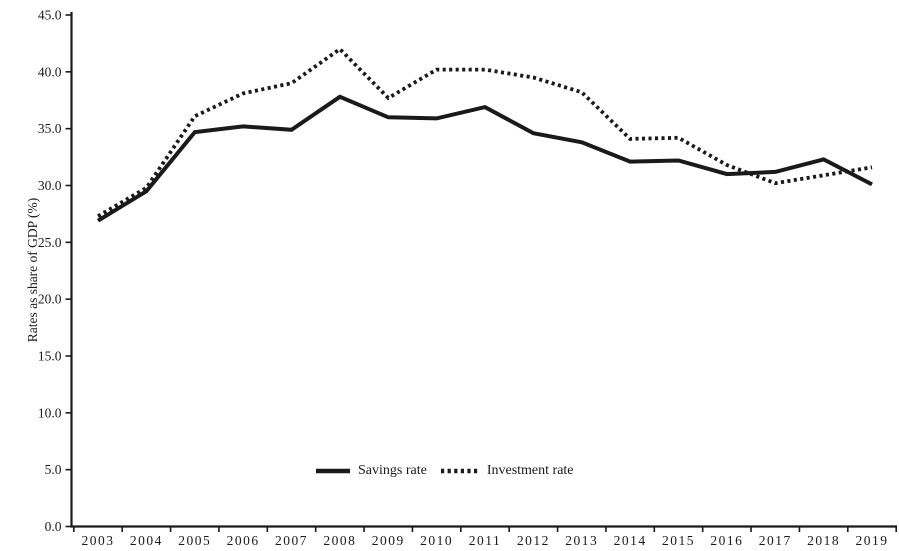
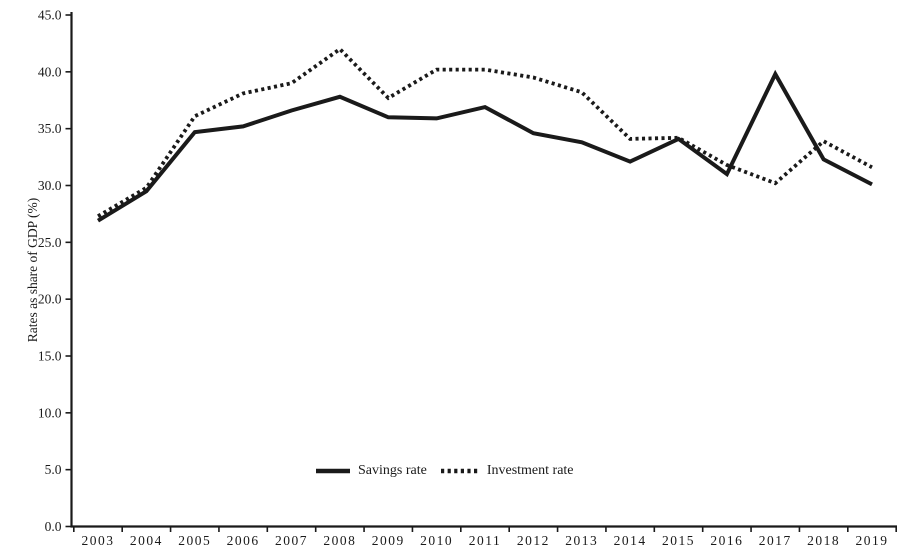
Savings rate/2007: 34.9 -> 36.6
Savings rate/2015: 32.2 -> 34.1
Savings rate/2017: 31.2 -> 39.8
Investment rate/2018: 30.9 -> 33.9
